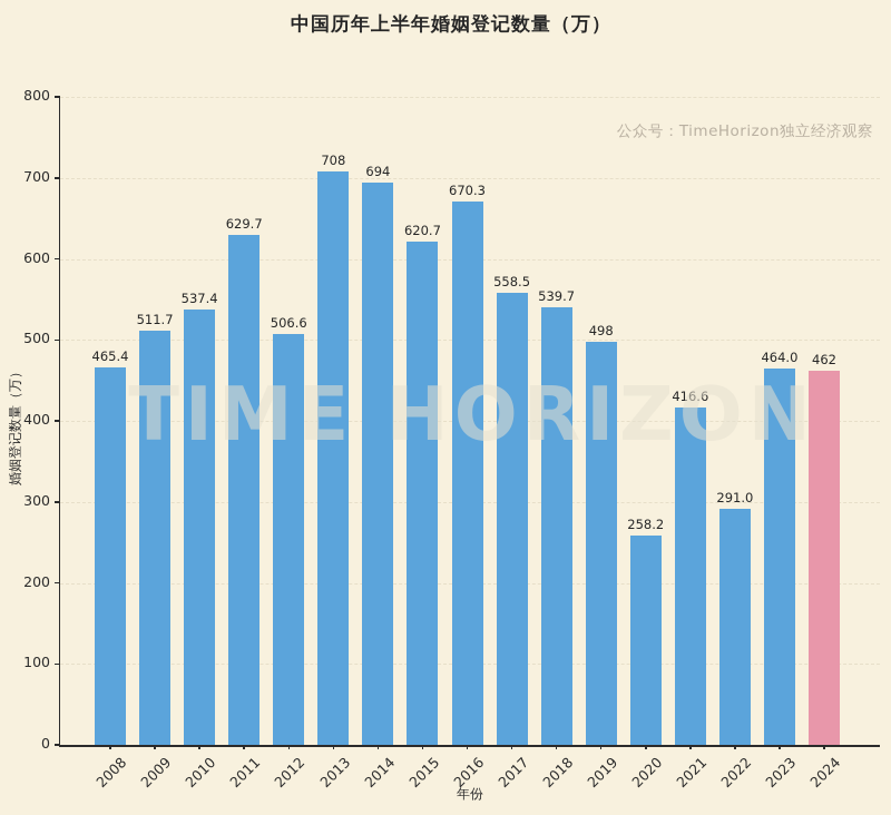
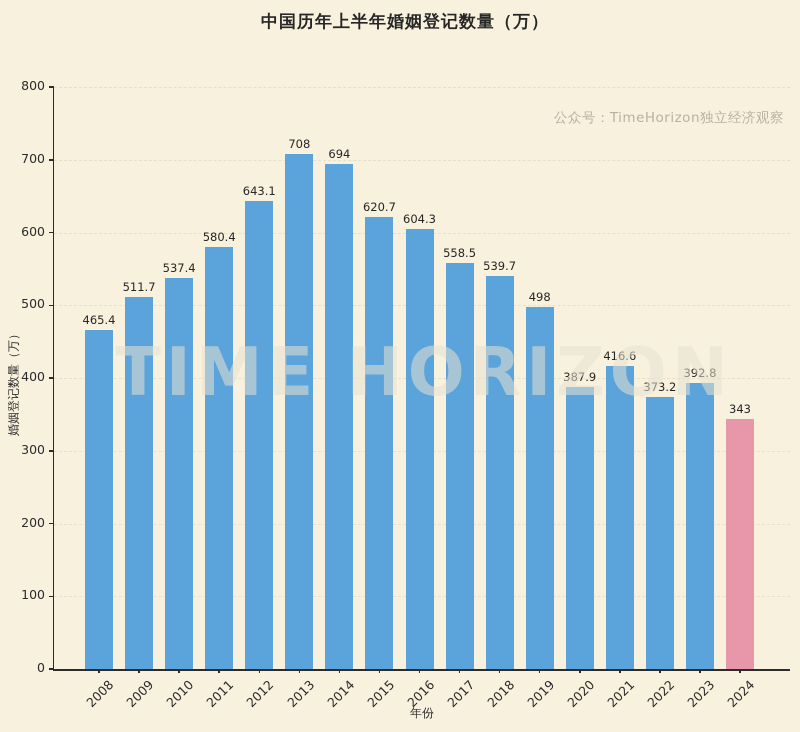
2011: 629.7 -> 580.4
2012: 506.6 -> 643.1
2016: 670.3 -> 604.3
2020: 258.2 -> 387.9
2022: 291.0 -> 373.2
2023: 464.0 -> 392.8
2024: 462 -> 343
